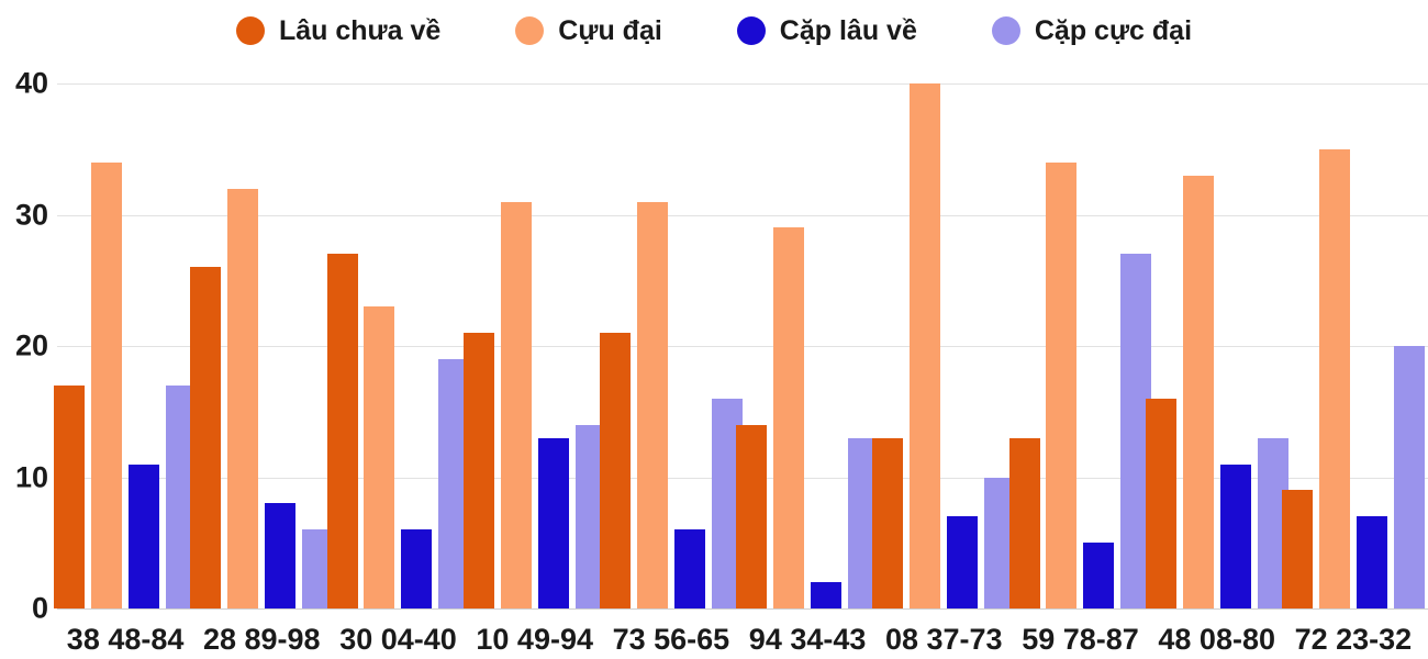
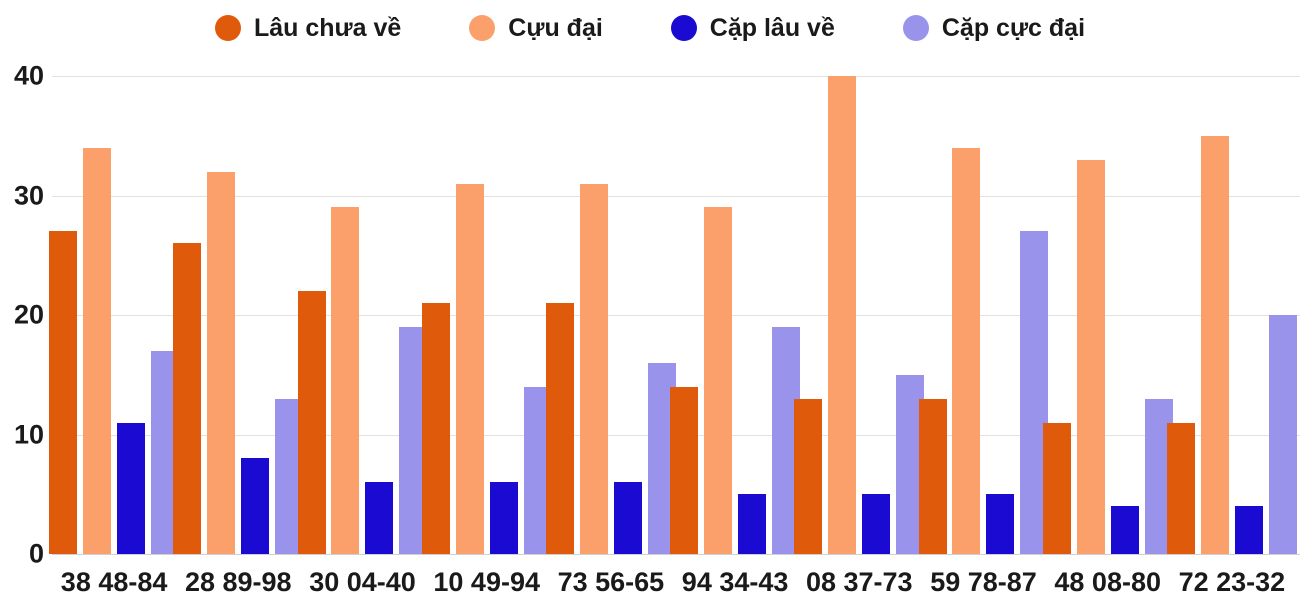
Lâu chưa về/38 48-84: 17 -> 27
Cặp cực đại/28 89-98: 6 -> 13
Lâu chưa về/30 04-40: 27 -> 22
Cựu đại/30 04-40: 23 -> 29
Cặp lâu về/10 49-94: 13 -> 6
Cặp lâu về/94 34-43: 2 -> 5
Cặp cực đại/94 34-43: 13 -> 19
Cặp lâu về/08 37-73: 7 -> 5
Cặp cực đại/08 37-73: 10 -> 15
Lâu chưa về/48 08-80: 16 -> 11
Cặp lâu về/48 08-80: 11 -> 4
Lâu chưa về/72 23-32: 9 -> 11
Cặp lâu về/72 23-32: 7 -> 4
